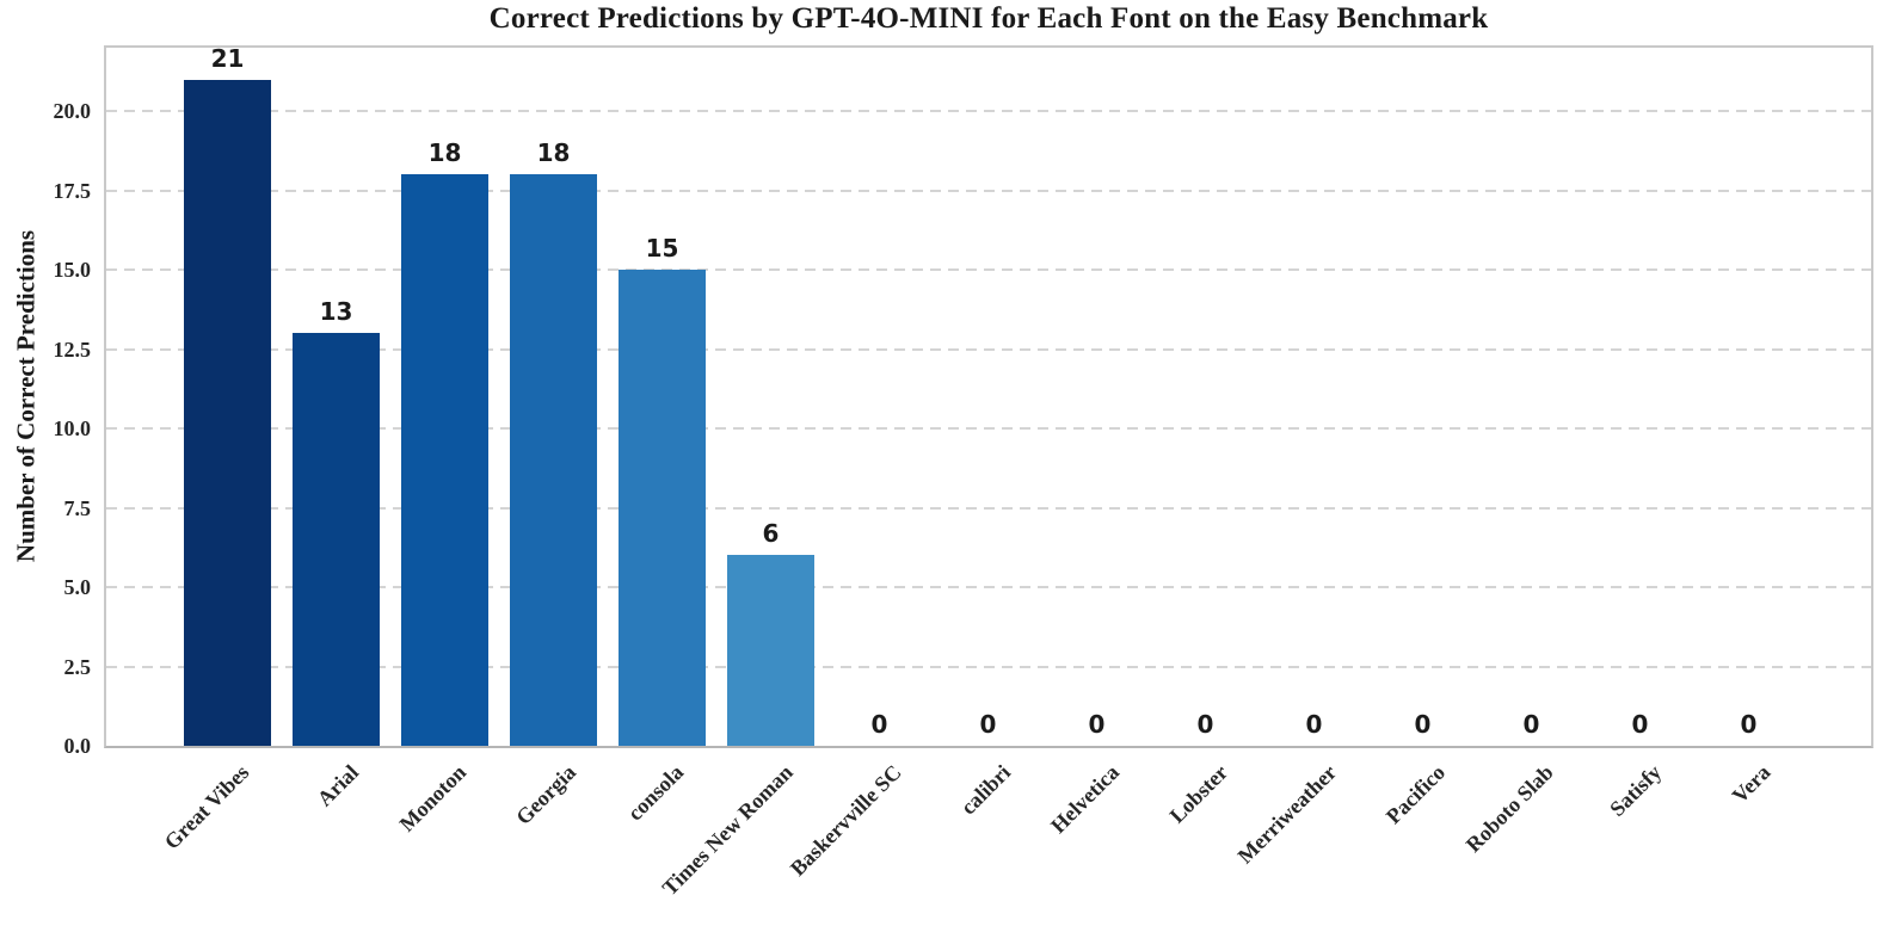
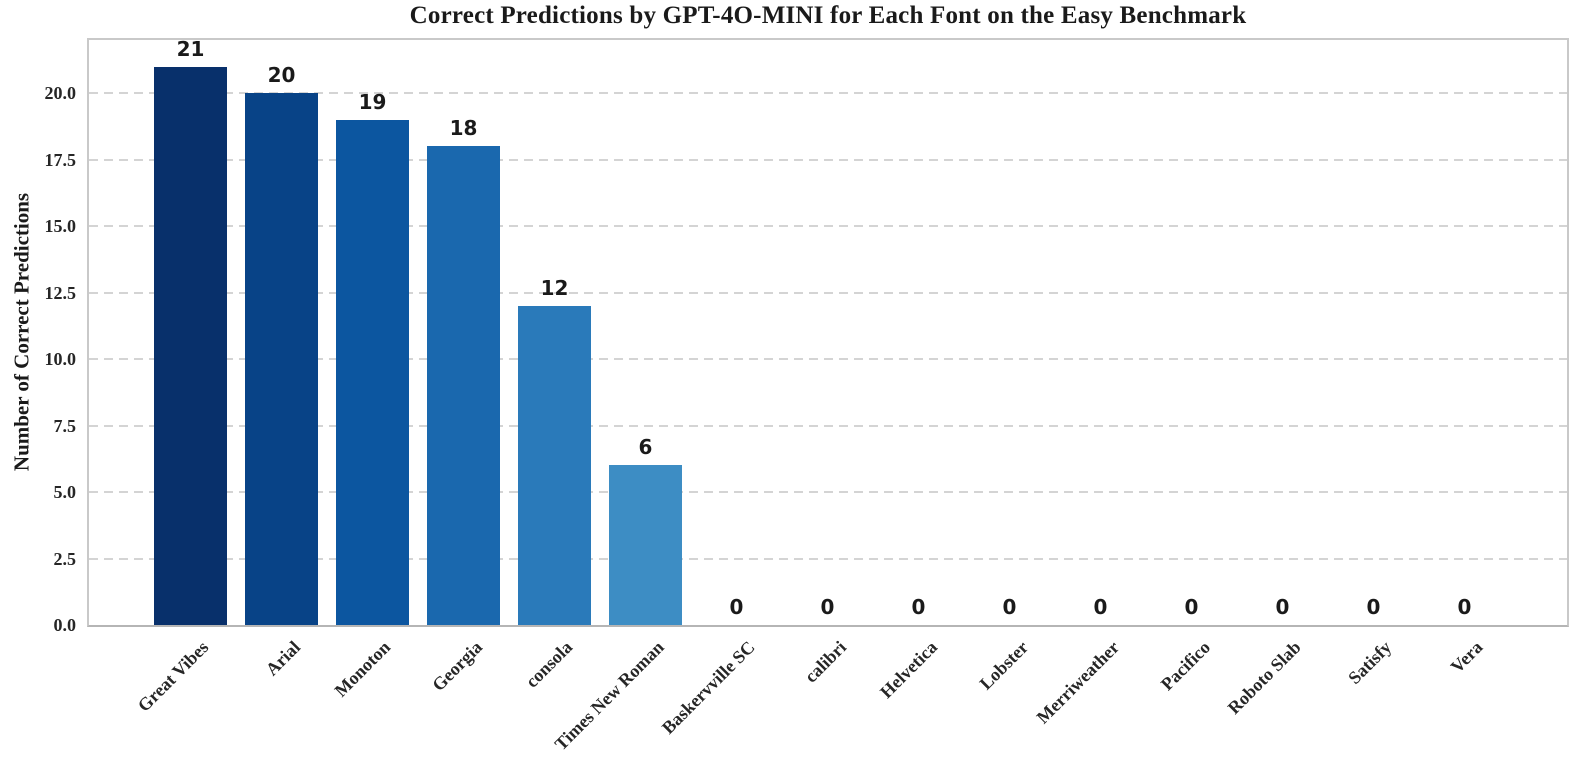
Arial: 13 -> 20
Monoton: 18 -> 19
consola: 15 -> 12
